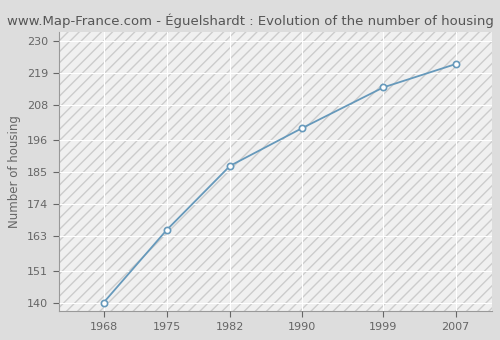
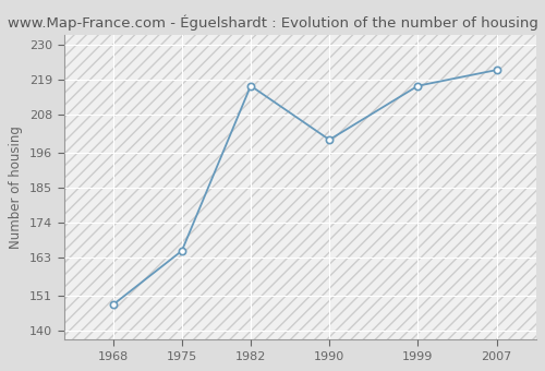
1968: 140 -> 148
1982: 187 -> 217
1999: 214 -> 217
